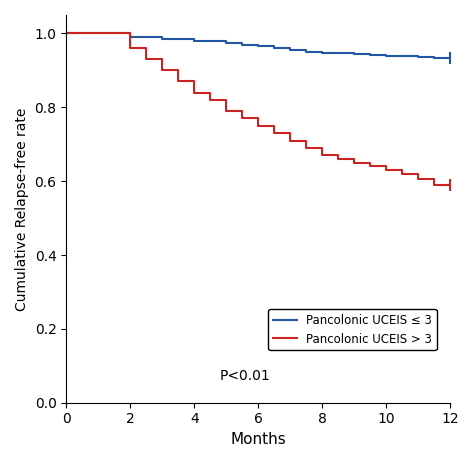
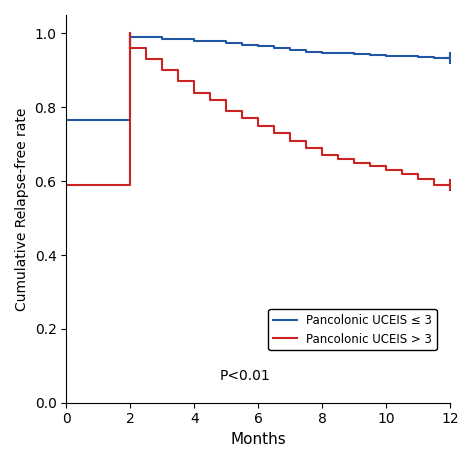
Pancolonic UCEIS ≤ 3/0: 1.000 -> 0.765
Pancolonic UCEIS > 3/0: 1.000 -> 0.590
